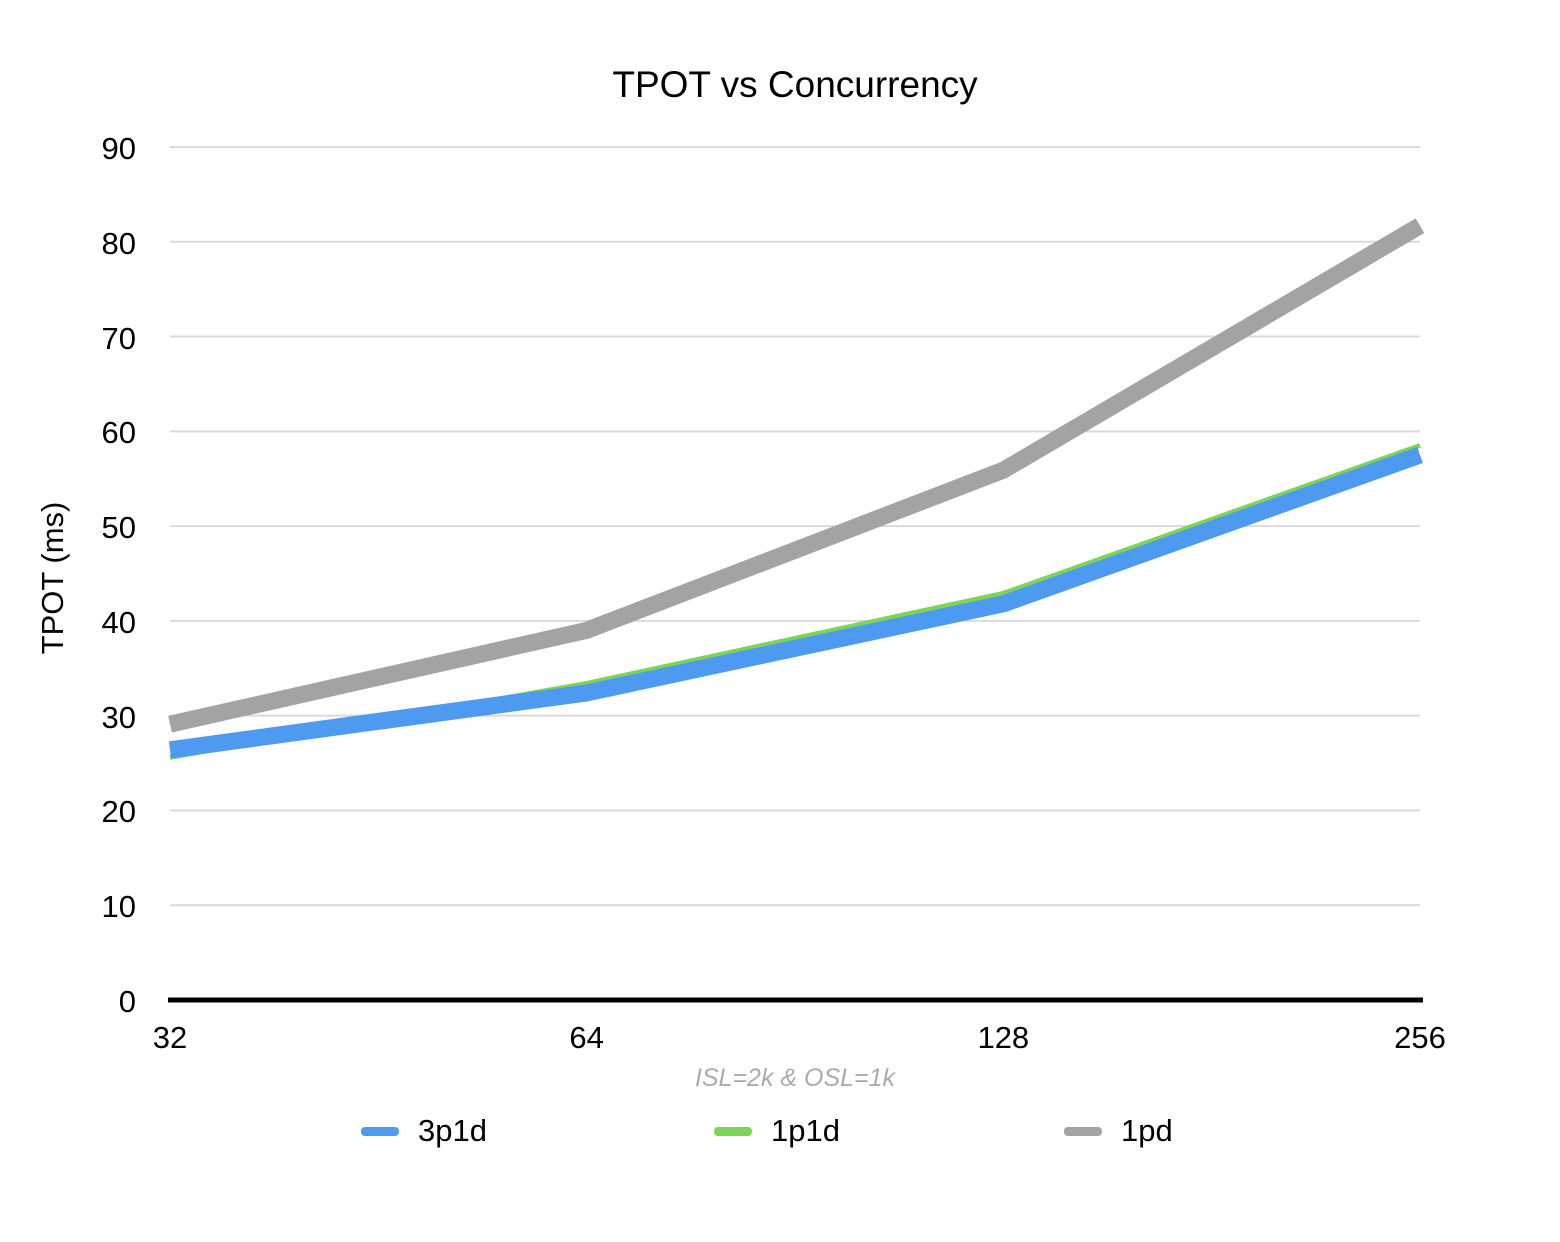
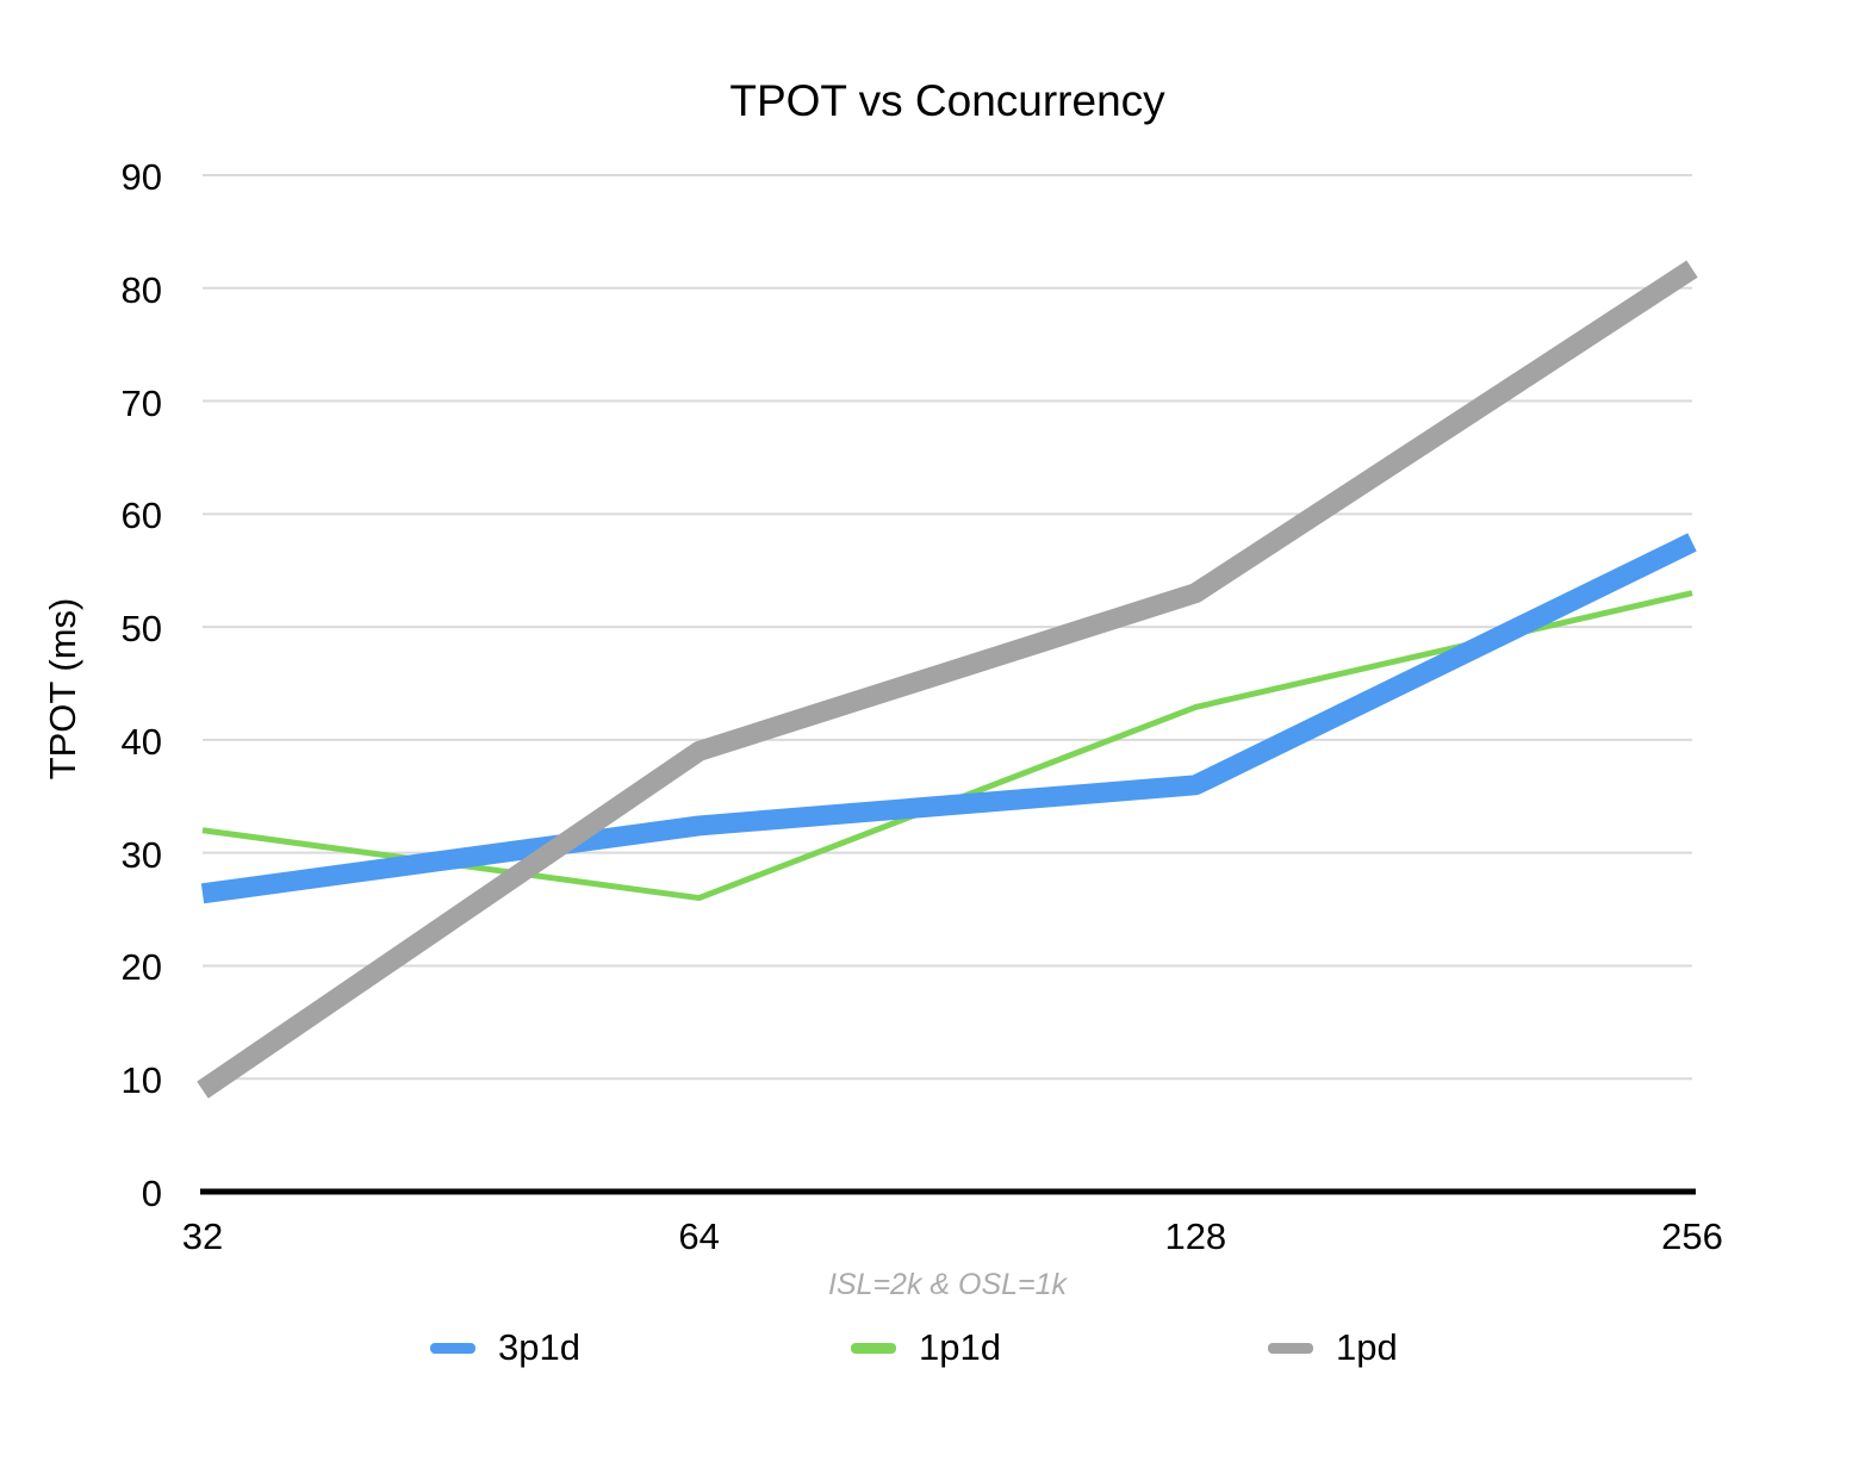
1p1d/32: 26 -> 32
1pd/32: 29 -> 9
1p1d/64: 33 -> 26
3p1d/128: 42 -> 36
1pd/128: 56 -> 53
1p1d/256: 58 -> 53
